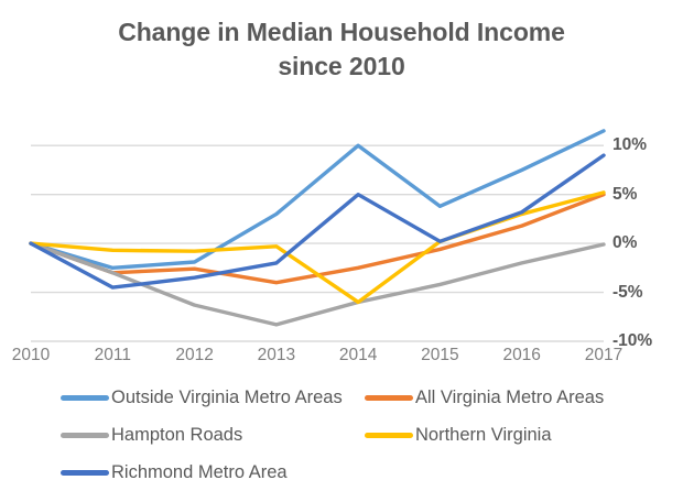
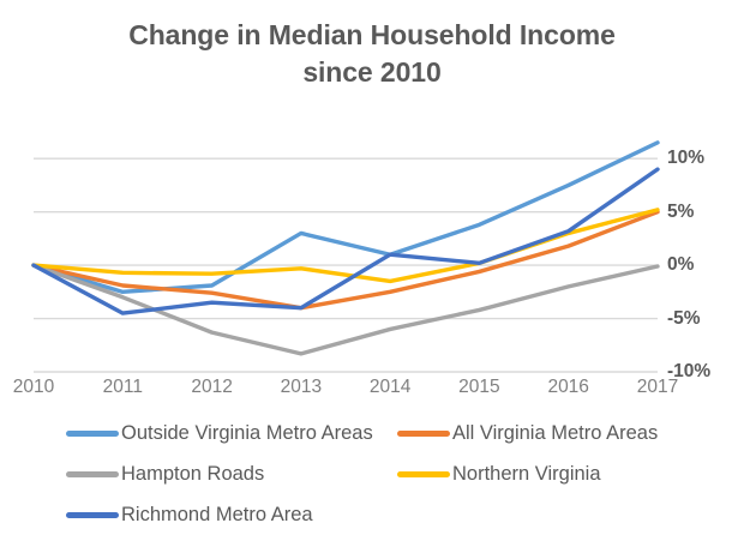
All Virginia Metro Areas/2011: -3% -> -2%
Richmond Metro Area/2013: -2% -> -4%
Outside Virginia Metro Areas/2014: 10% -> 1%
Northern Virginia/2014: -6% -> -2%
Richmond Metro Area/2014: 5% -> 1%
